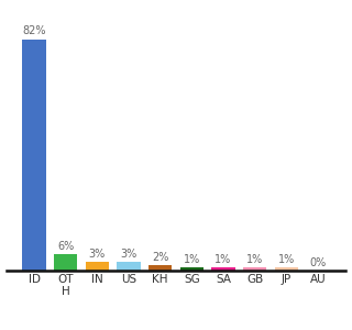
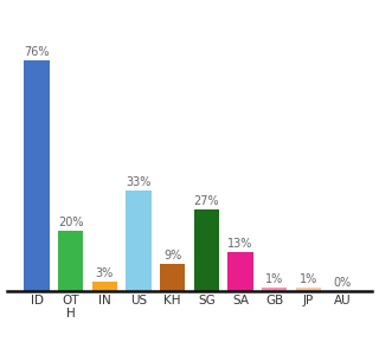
ID: 82% -> 76%
OT H: 6% -> 20%
US: 3% -> 33%
KH: 2% -> 9%
SG: 1% -> 27%
SA: 1% -> 13%
